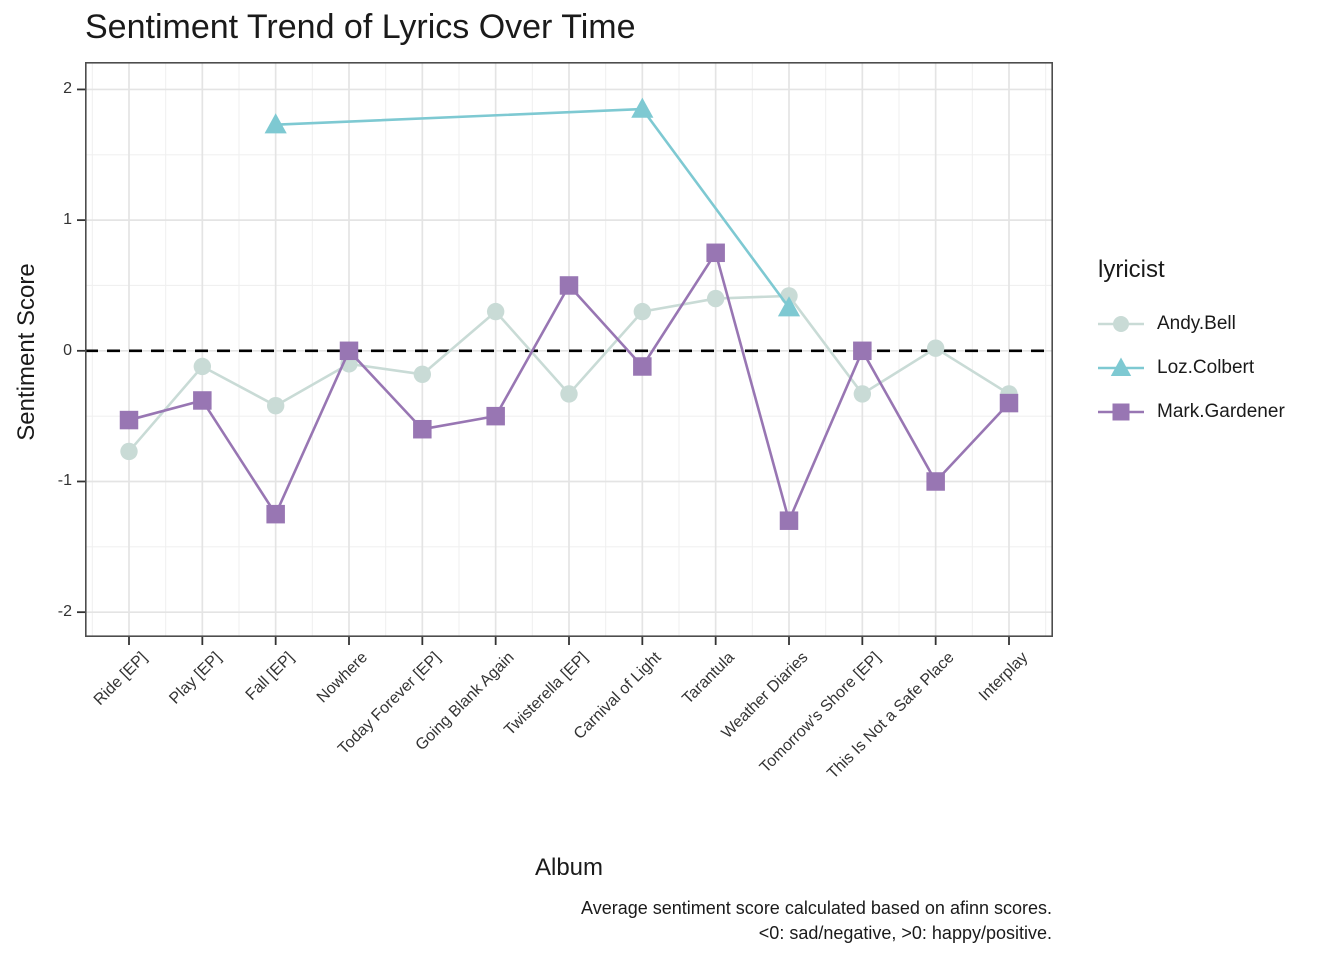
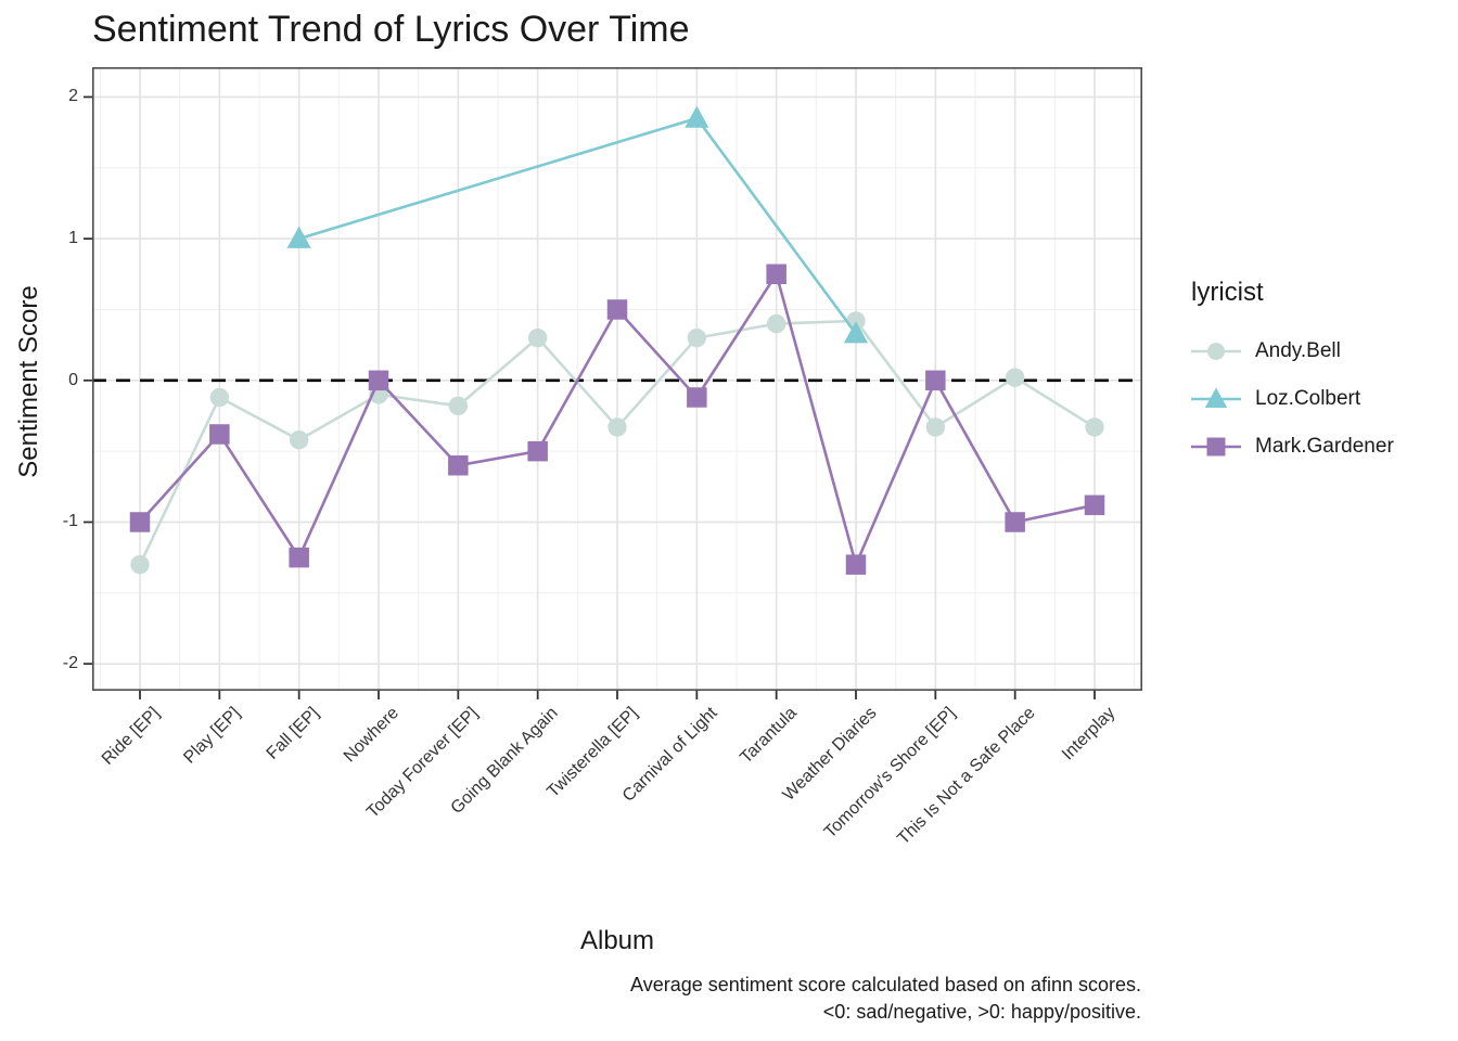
Andy.Bell/Ride [EP]: -0.77 -> -1.30
Mark.Gardener/Ride [EP]: -0.53 -> -1.00
Loz.Colbert/Fall [EP]: 1.73 -> 1.00
Mark.Gardener/Interplay: -0.40 -> -0.88
